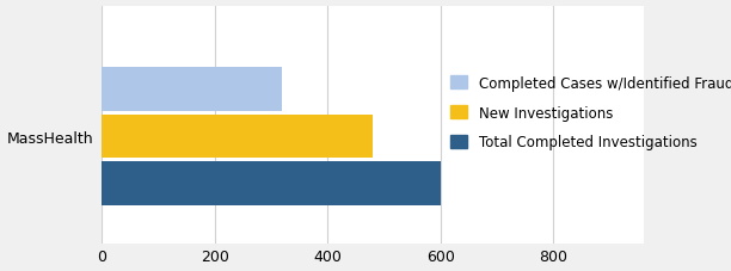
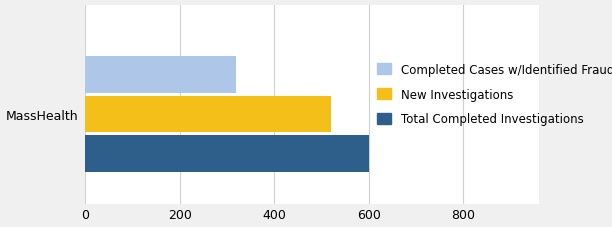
MassHealth: 480 -> 520
